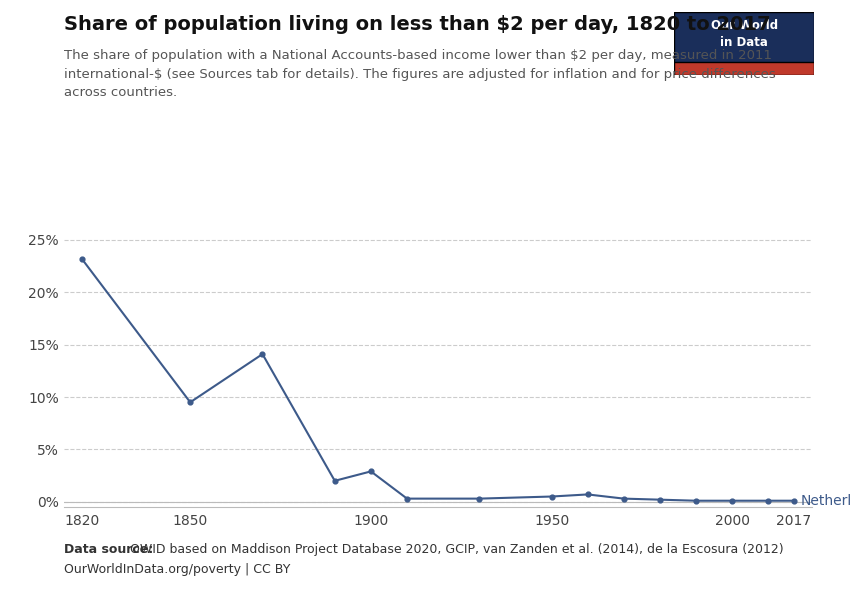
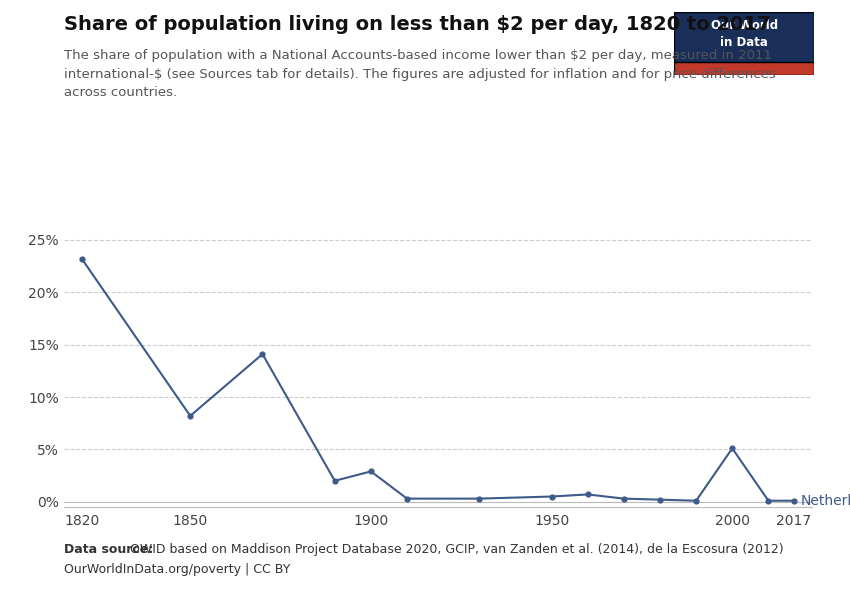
1850: 9.5% -> 8.2%
2000: 0.1% -> 5.1%
